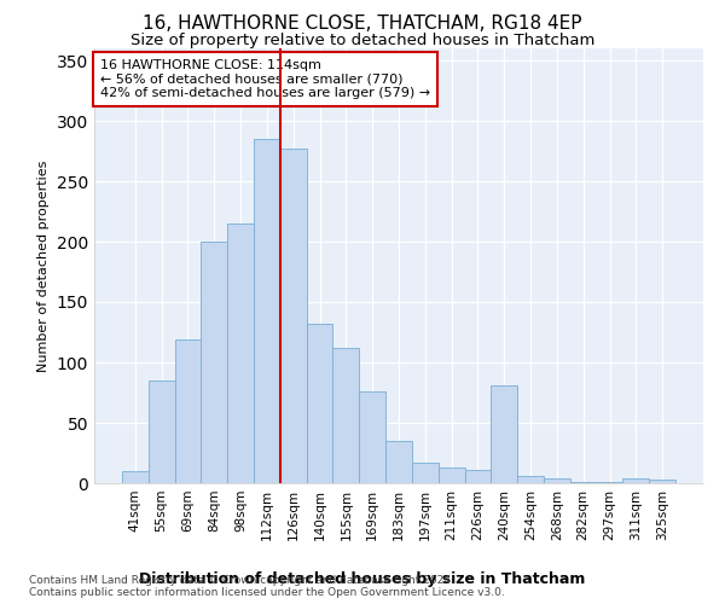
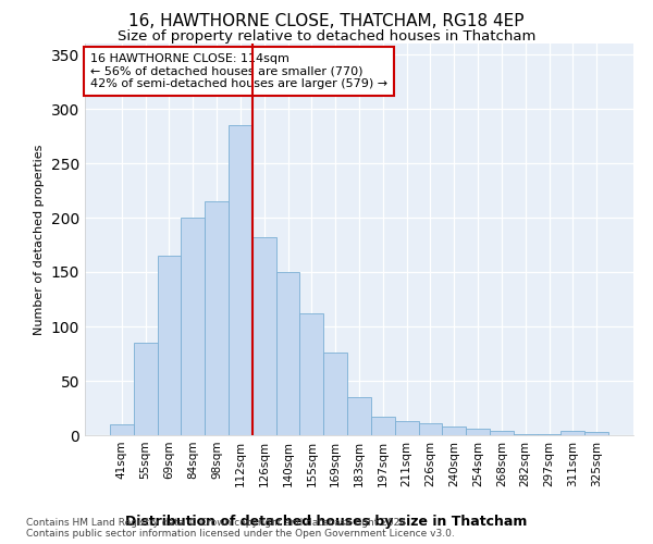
69sqm: 119 -> 165
126sqm: 277 -> 182
140sqm: 132 -> 150
240sqm: 81 -> 8
